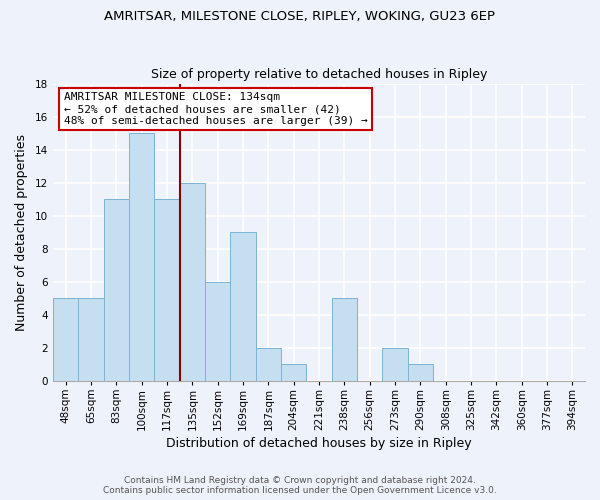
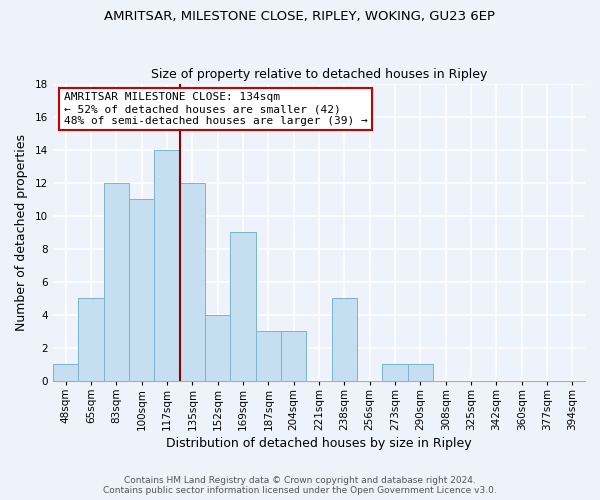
48sqm: 5 -> 1
83sqm: 11 -> 12
100sqm: 15 -> 11
117sqm: 11 -> 14
152sqm: 6 -> 4
187sqm: 2 -> 3
204sqm: 1 -> 3
273sqm: 2 -> 1
